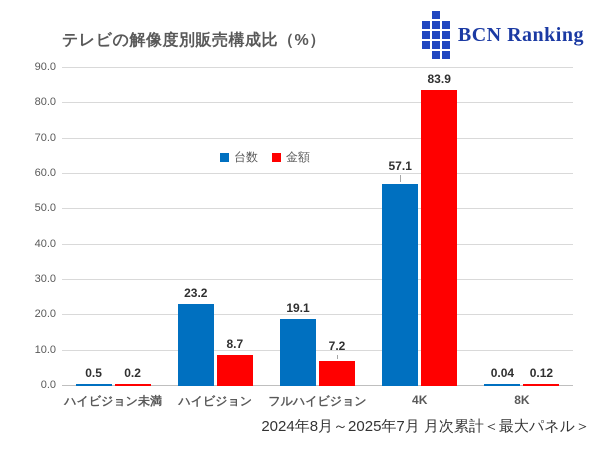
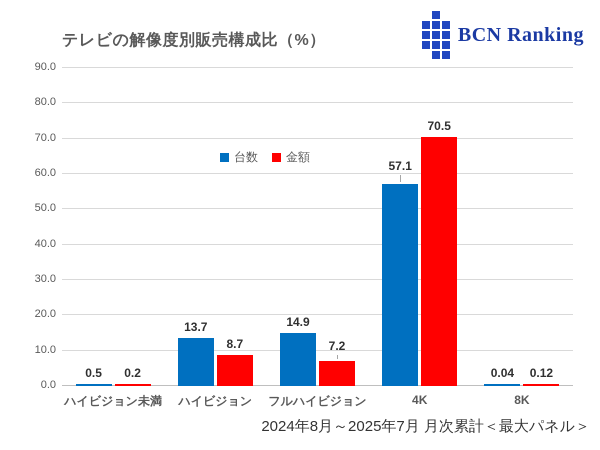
台数/ハイビジョン: 23.2 -> 13.7
台数/フルハイビジョン: 19.1 -> 14.9
金額/4K: 83.9 -> 70.5
